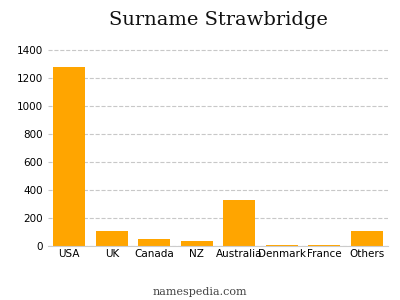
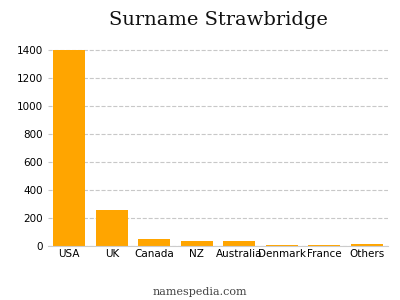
USA: 1280 -> 1400
UK: 110 -> 260
Australia: 330 -> 30
Others: 110 -> 10
